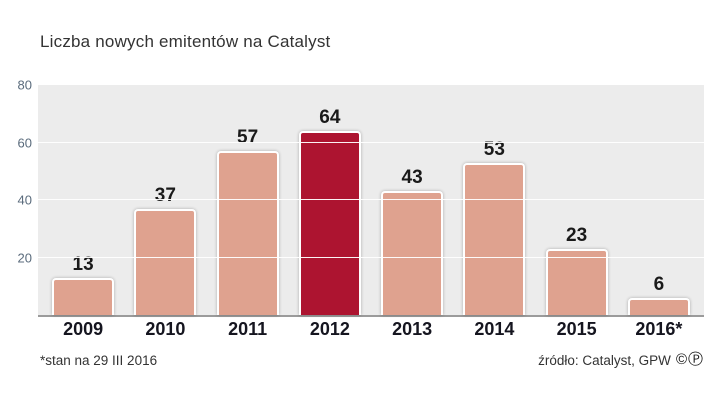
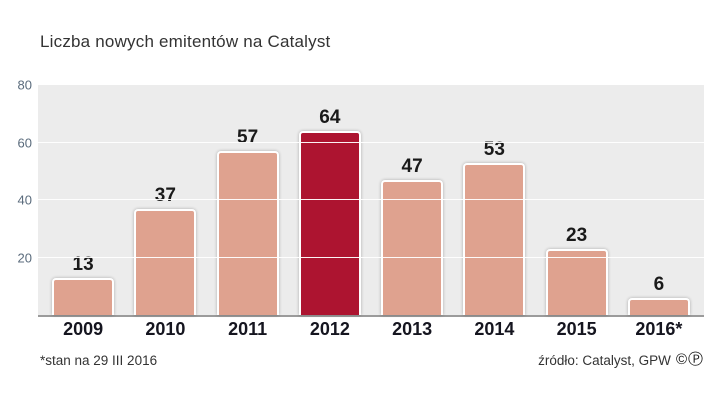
2013: 43 -> 47
